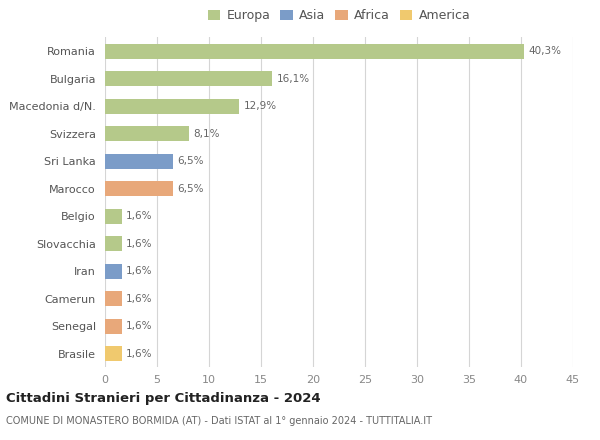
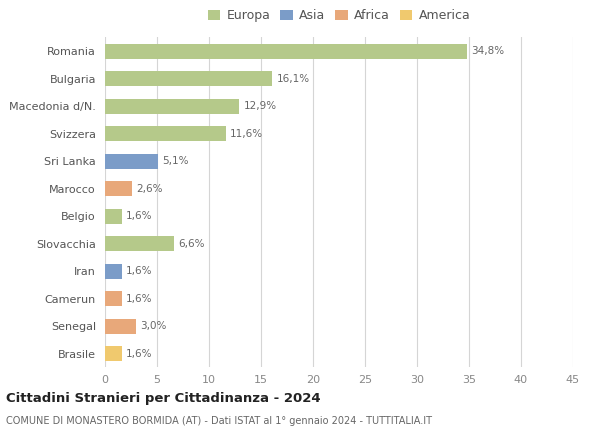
Romania: 40,3% -> 34,8%
Svizzera: 8,1% -> 11,6%
Sri Lanka: 6,5% -> 5,1%
Marocco: 6,5% -> 2,6%
Slovacchia: 1,6% -> 6,6%
Senegal: 1,6% -> 3,0%
